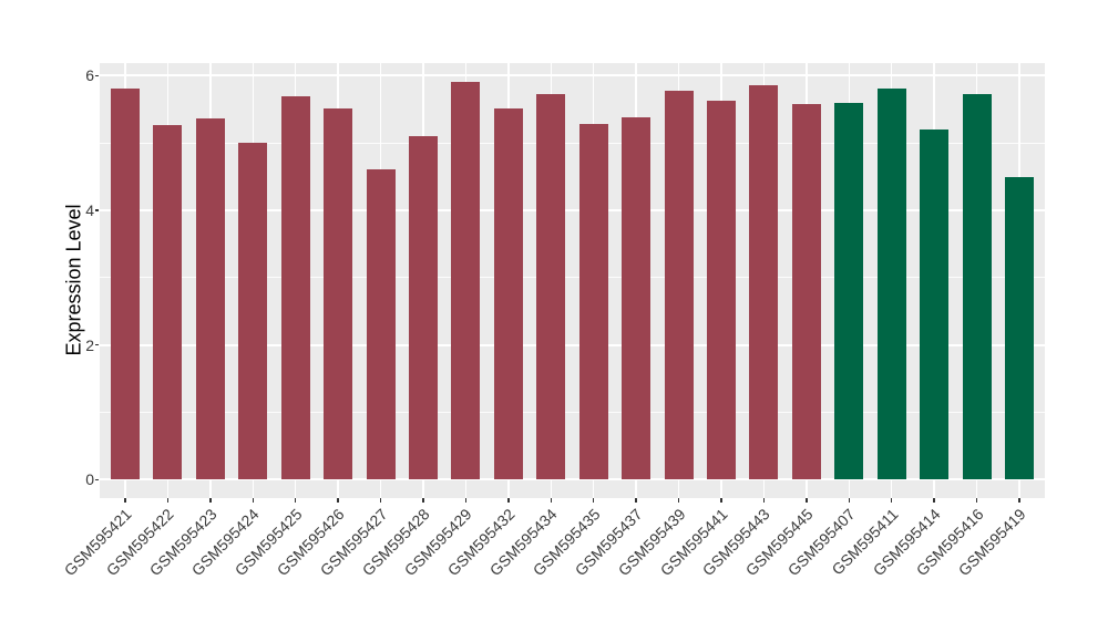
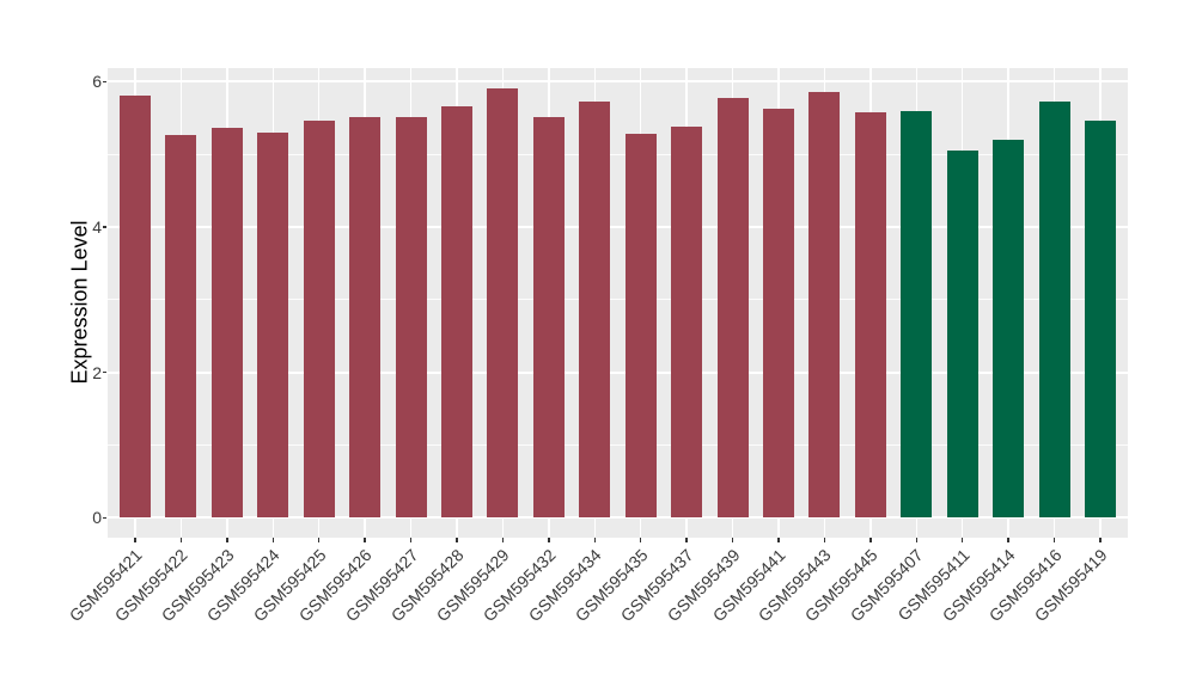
GSM595424: 5.0 -> 5.3
GSM595425: 5.7 -> 5.5
GSM595427: 4.6 -> 5.5
GSM595428: 5.1 -> 5.7
GSM595411: 5.8 -> 5.0
GSM595419: 4.5 -> 5.5
